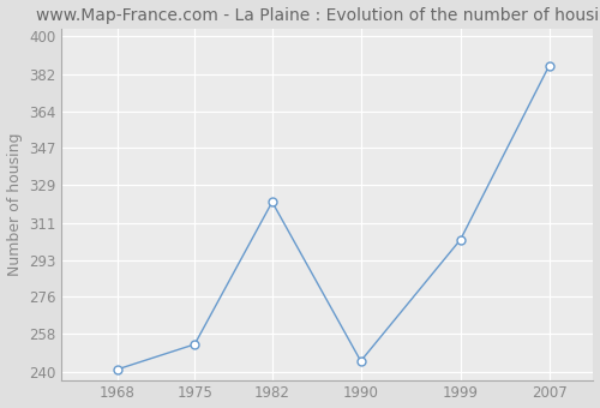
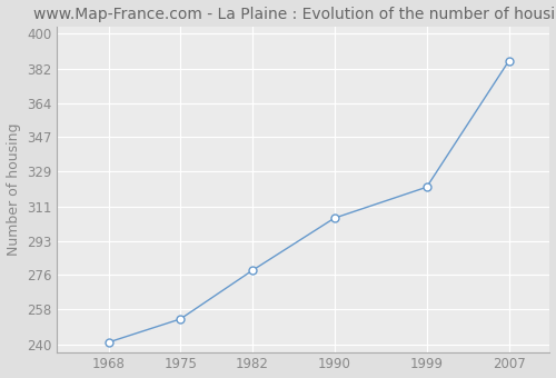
1982: 321 -> 278
1990: 245 -> 305
1999: 303 -> 321
